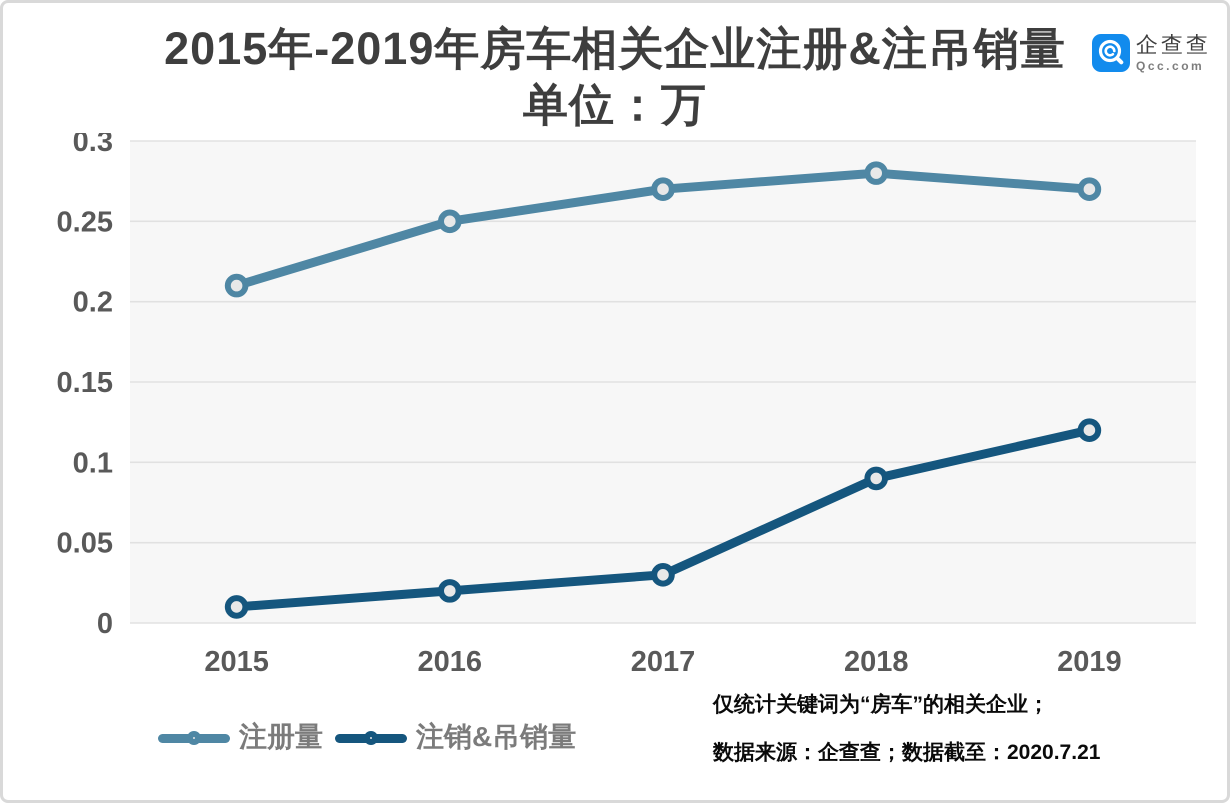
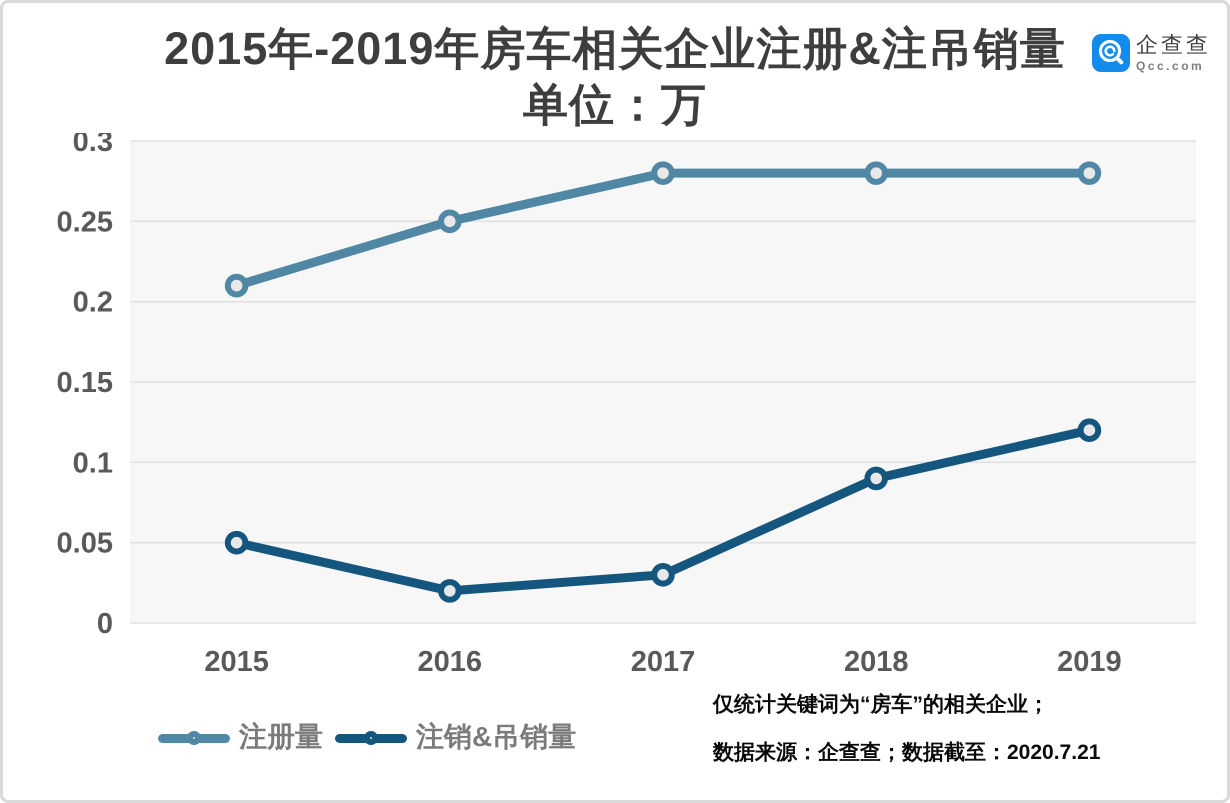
注销&吊销量/2015: 0.01 -> 0.05
注册量/2017: 0.27 -> 0.28
注册量/2019: 0.27 -> 0.28
